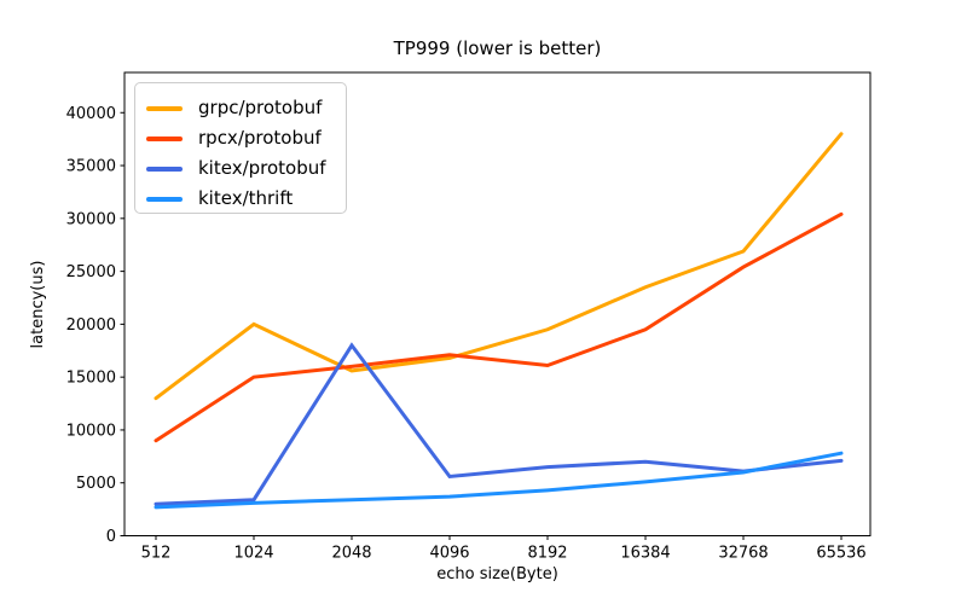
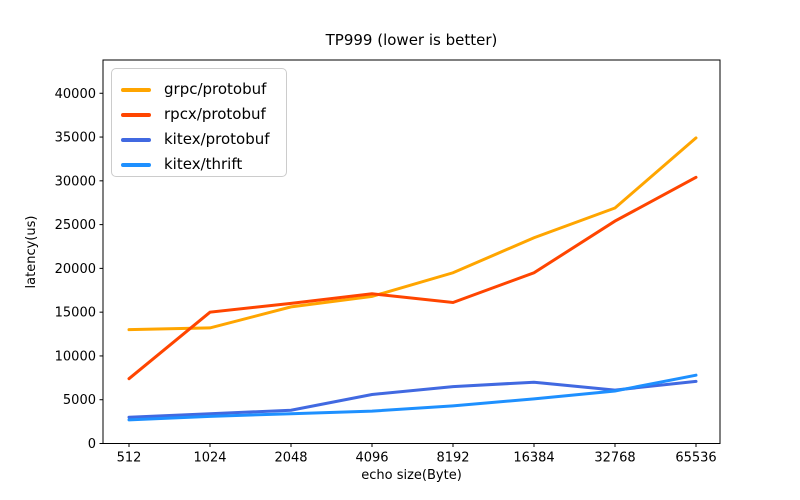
rpcx/protobuf/512: 9000 -> 7000
grpc/protobuf/1024: 20000 -> 13000
kitex/protobuf/2048: 18000 -> 4000
grpc/protobuf/65536: 38000 -> 35000
